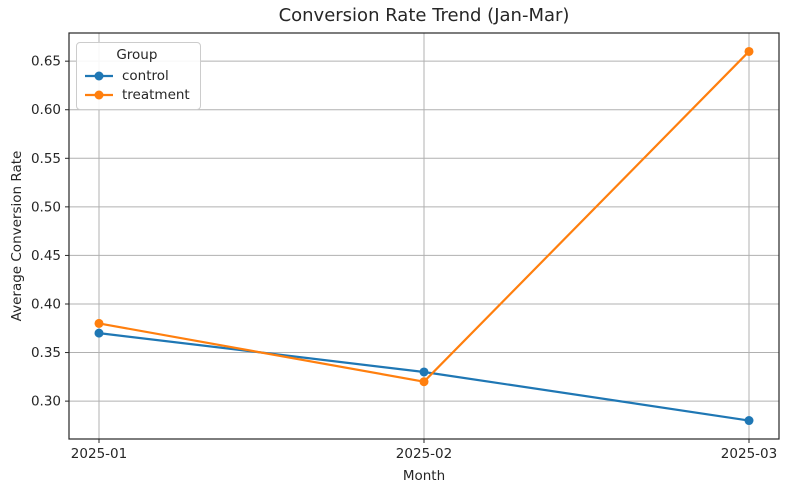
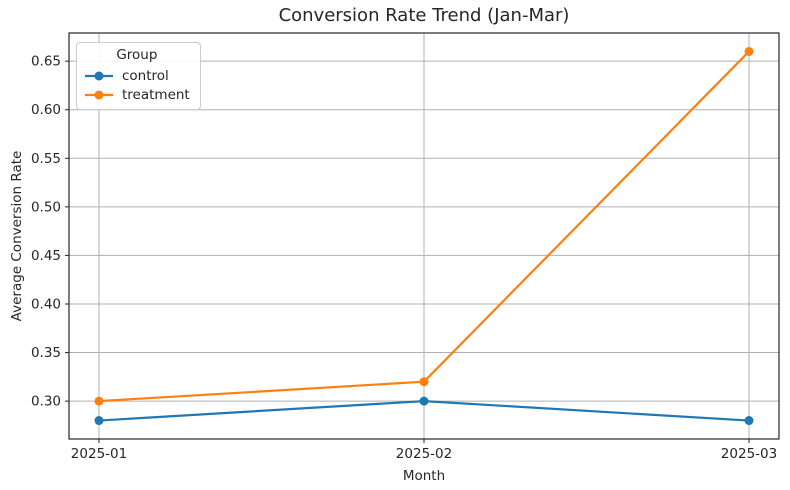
control/2025-01: 0.37 -> 0.28
treatment/2025-01: 0.38 -> 0.30
control/2025-02: 0.33 -> 0.30
